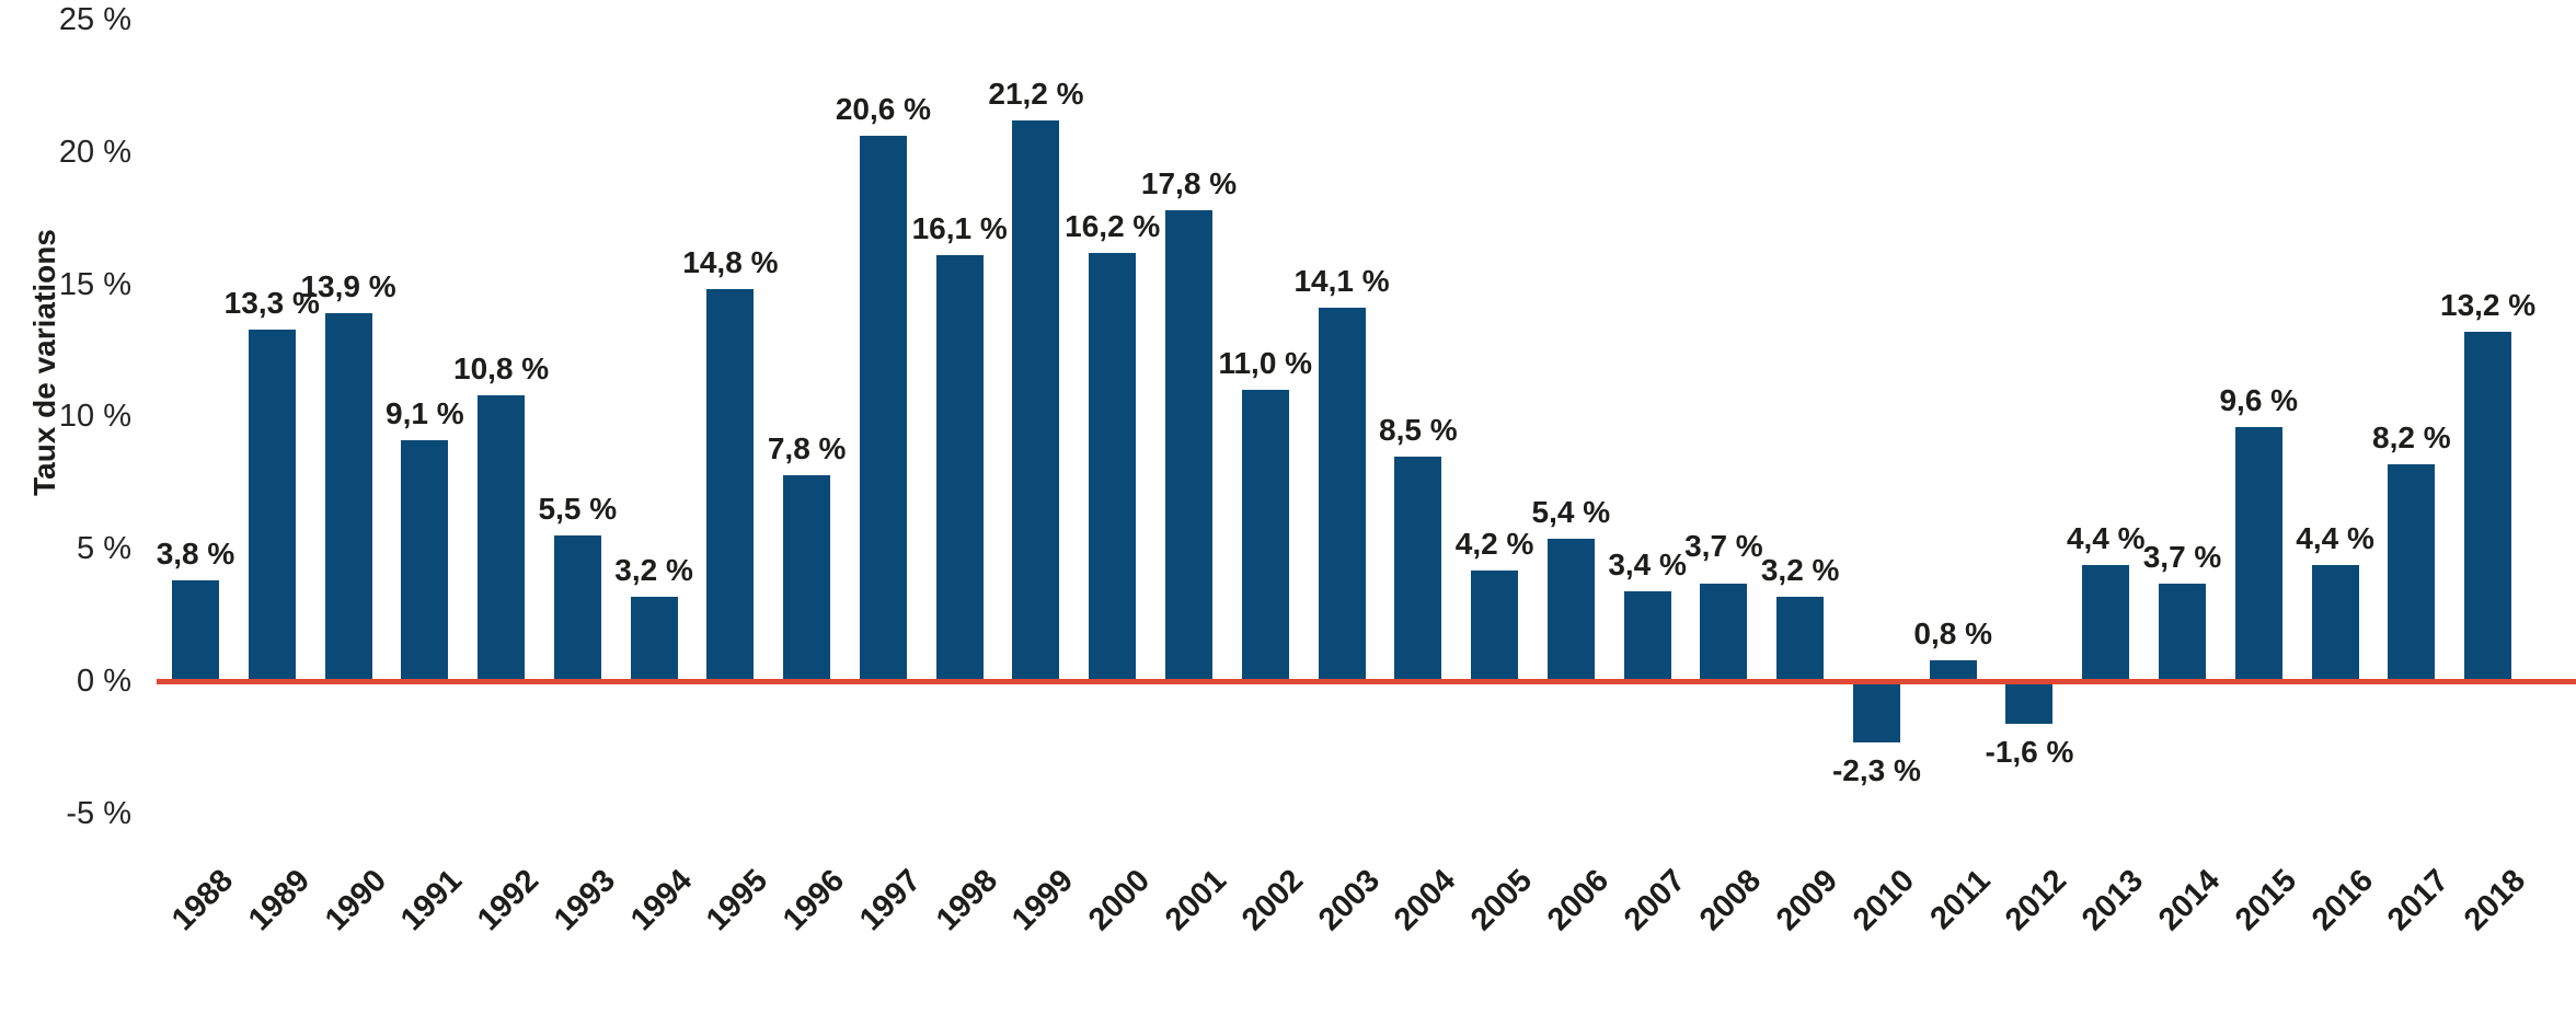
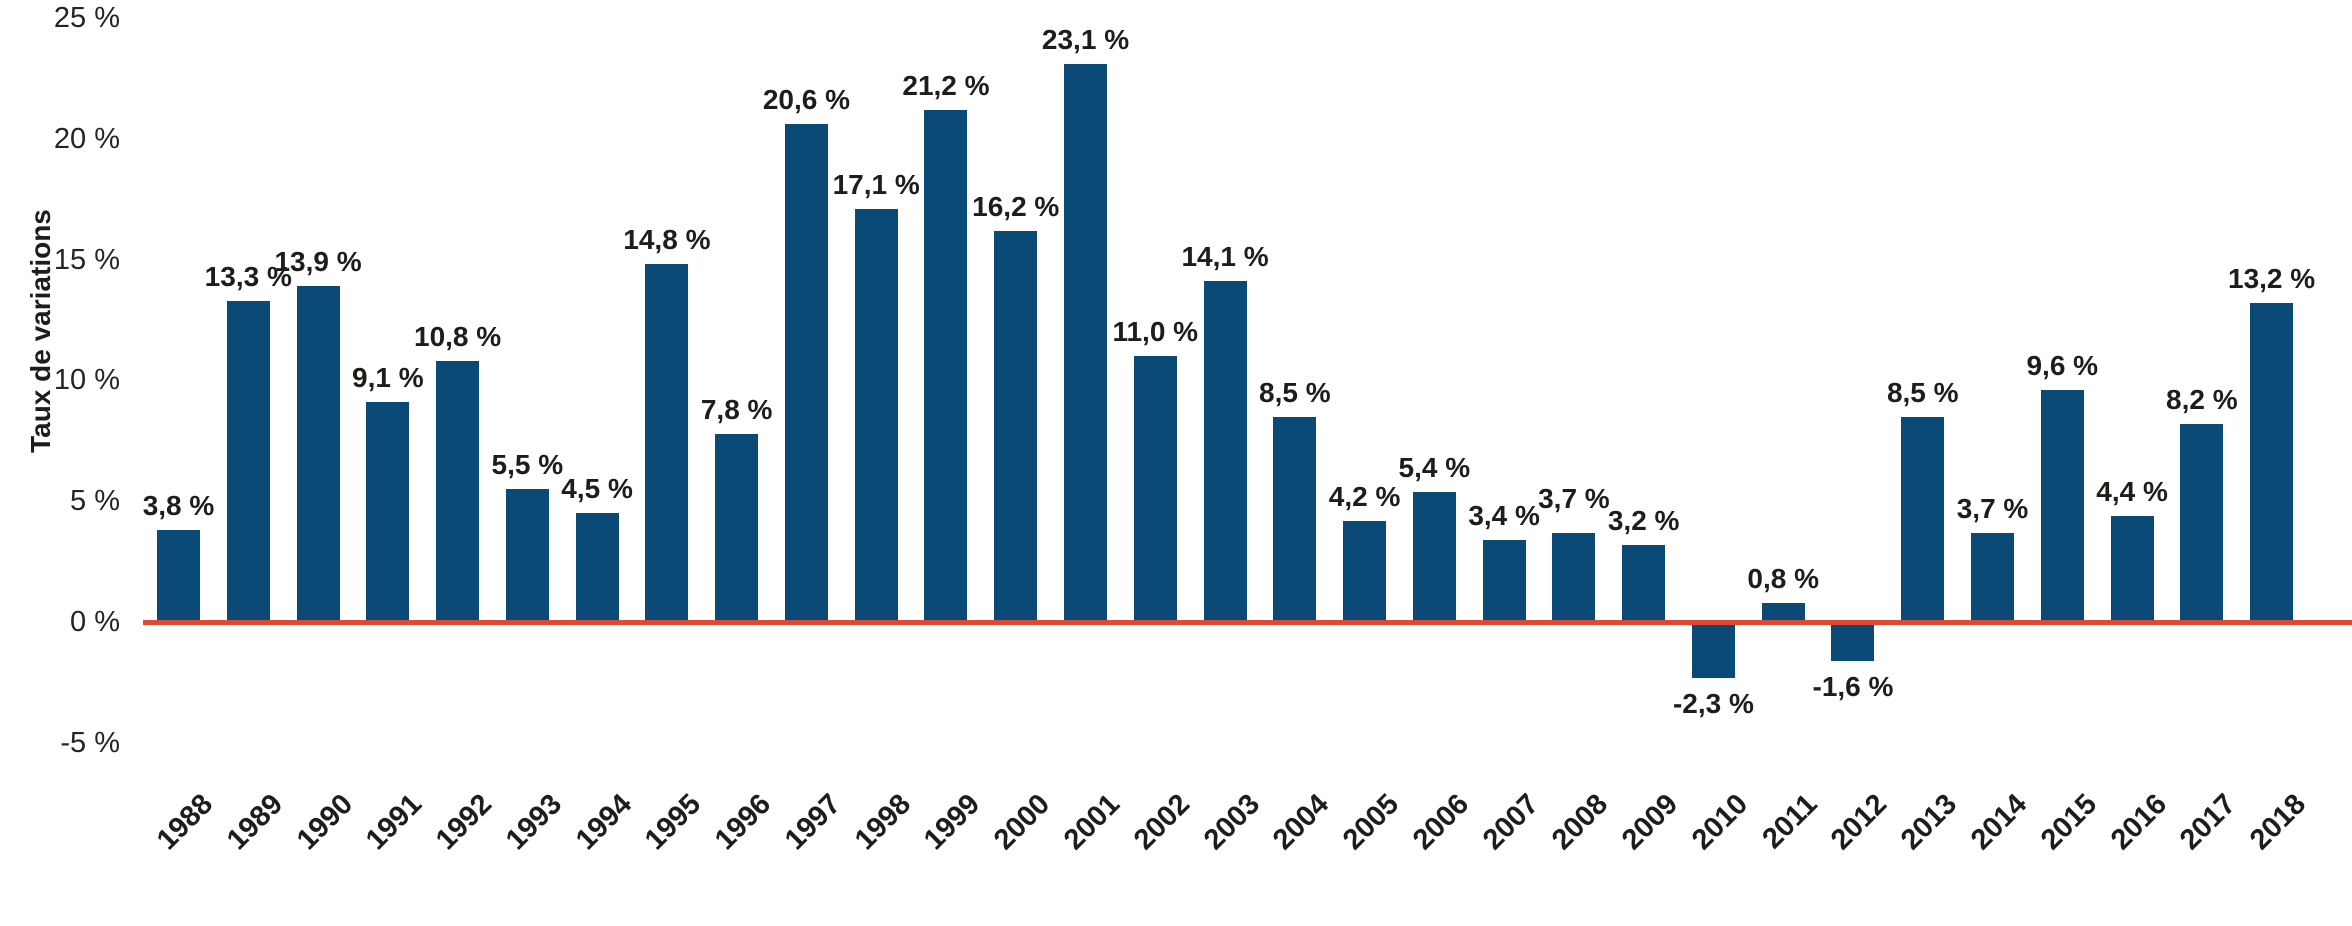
1994: 3,2 -> 4,5
1998: 16,1 -> 17,1
2001: 17,8 -> 23,1
2013: 4,4 -> 8,5
